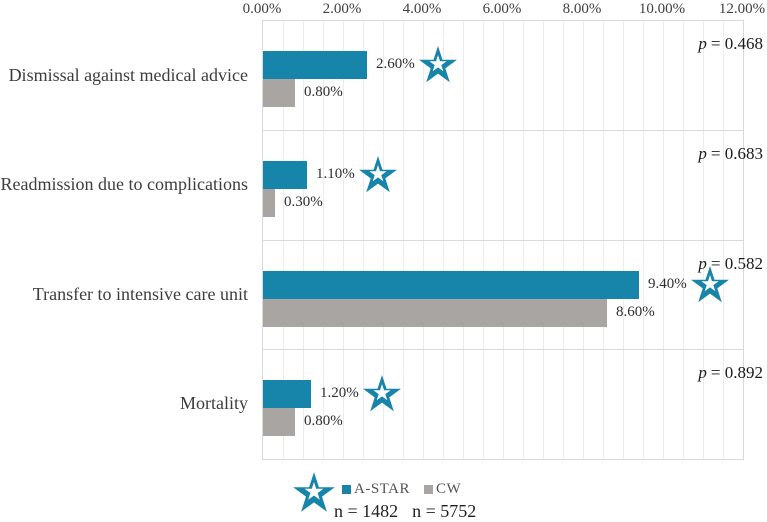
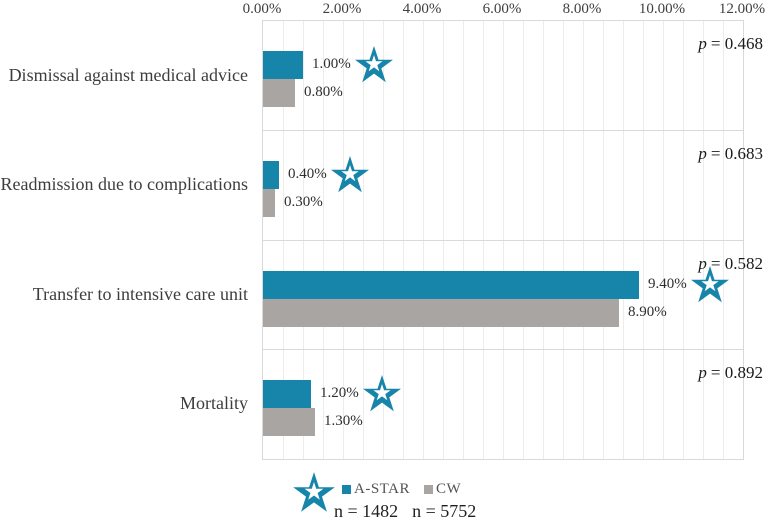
A-STAR/Dismissal against medical advice: 2.60% -> 1.00%
A-STAR/Readmission due to complications: 1.10% -> 0.40%
CW/Transfer to intensive care unit: 8.60% -> 8.90%
CW/Mortality: 0.80% -> 1.30%
